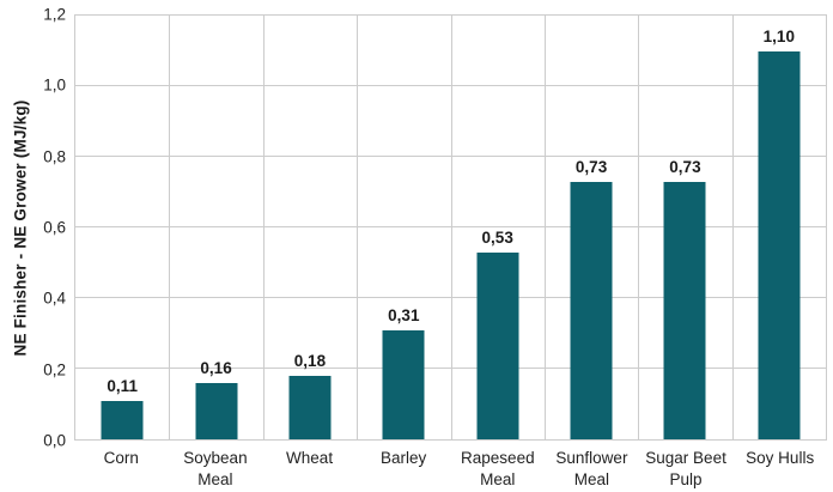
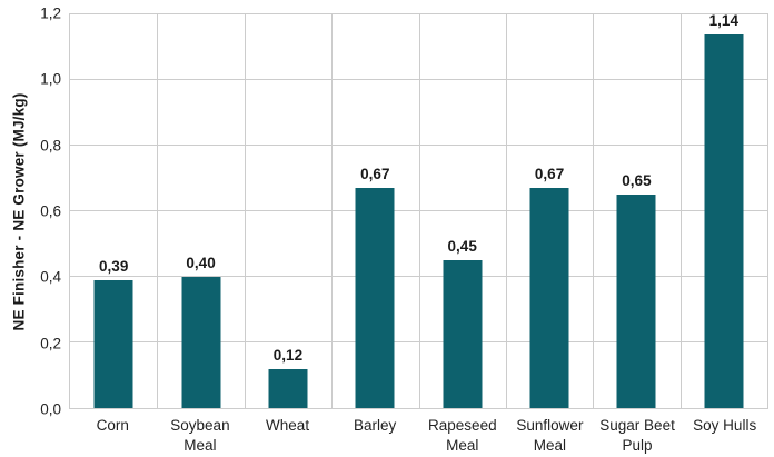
Corn: 0,11 -> 0,39
Soybean Meal: 0,16 -> 0,40
Wheat: 0,18 -> 0,12
Barley: 0,31 -> 0,67
Rapeseed Meal: 0,53 -> 0,45
Sunflower Meal: 0,73 -> 0,67
Sugar Beet Pulp: 0,73 -> 0,65
Soy Hulls: 1,10 -> 1,14
